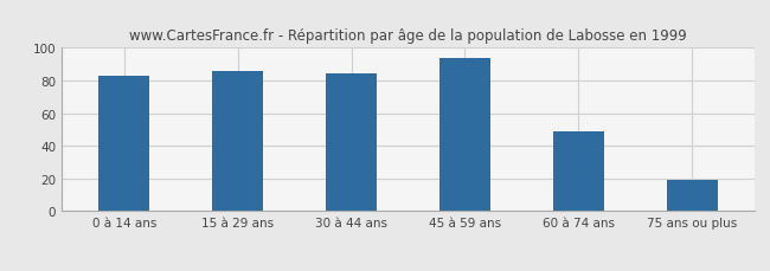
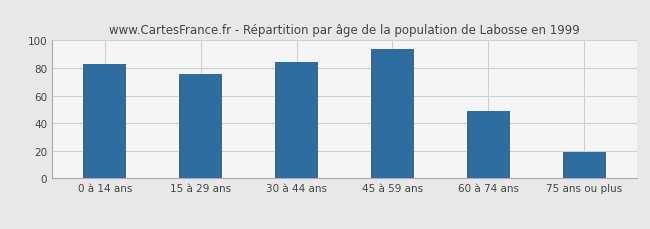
15 à 29 ans: 86 -> 76
